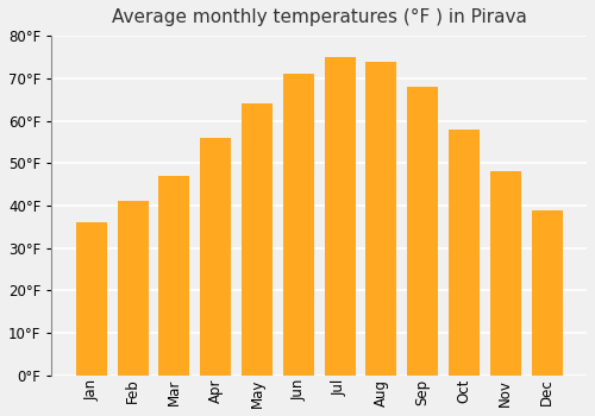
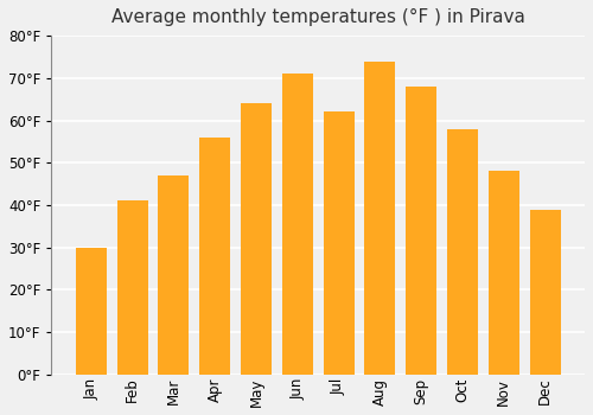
Jan: 36°F -> 30°F
Jul: 75°F -> 62°F
